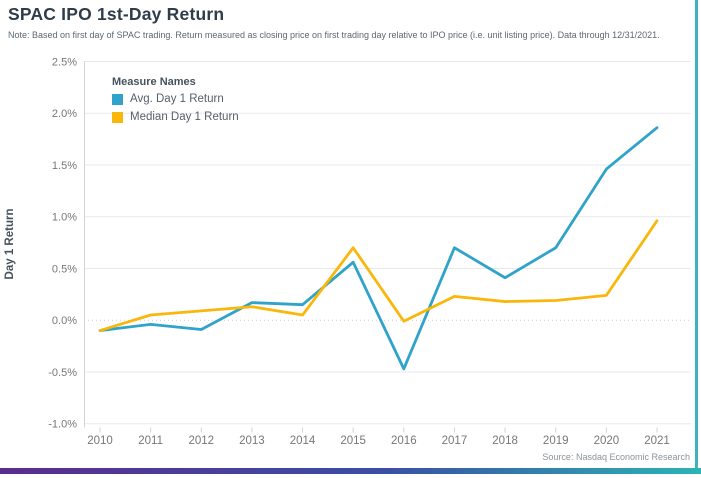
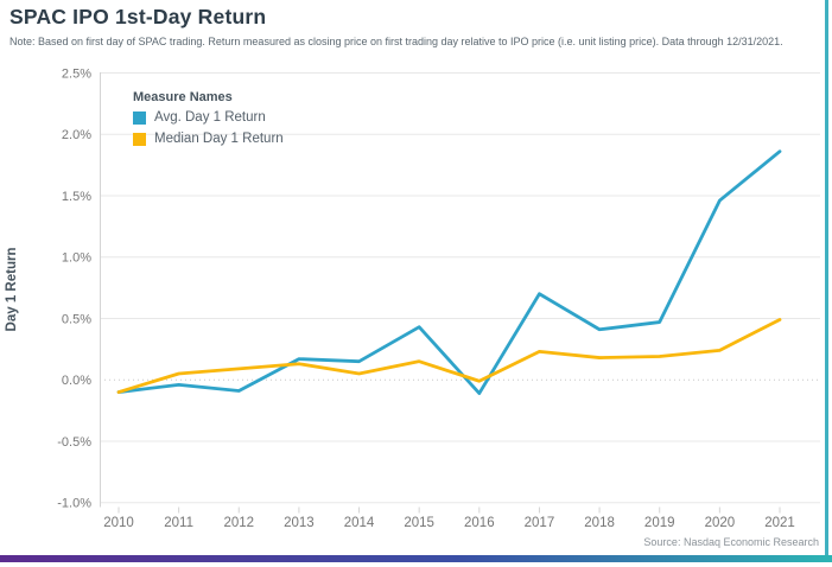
Avg. Day 1 Return/2015: 0.56% -> 0.43%
Median Day 1 Return/2015: 0.70% -> 0.15%
Avg. Day 1 Return/2016: -0.47% -> -0.11%
Avg. Day 1 Return/2019: 0.70% -> 0.47%
Median Day 1 Return/2021: 0.96% -> 0.49%
